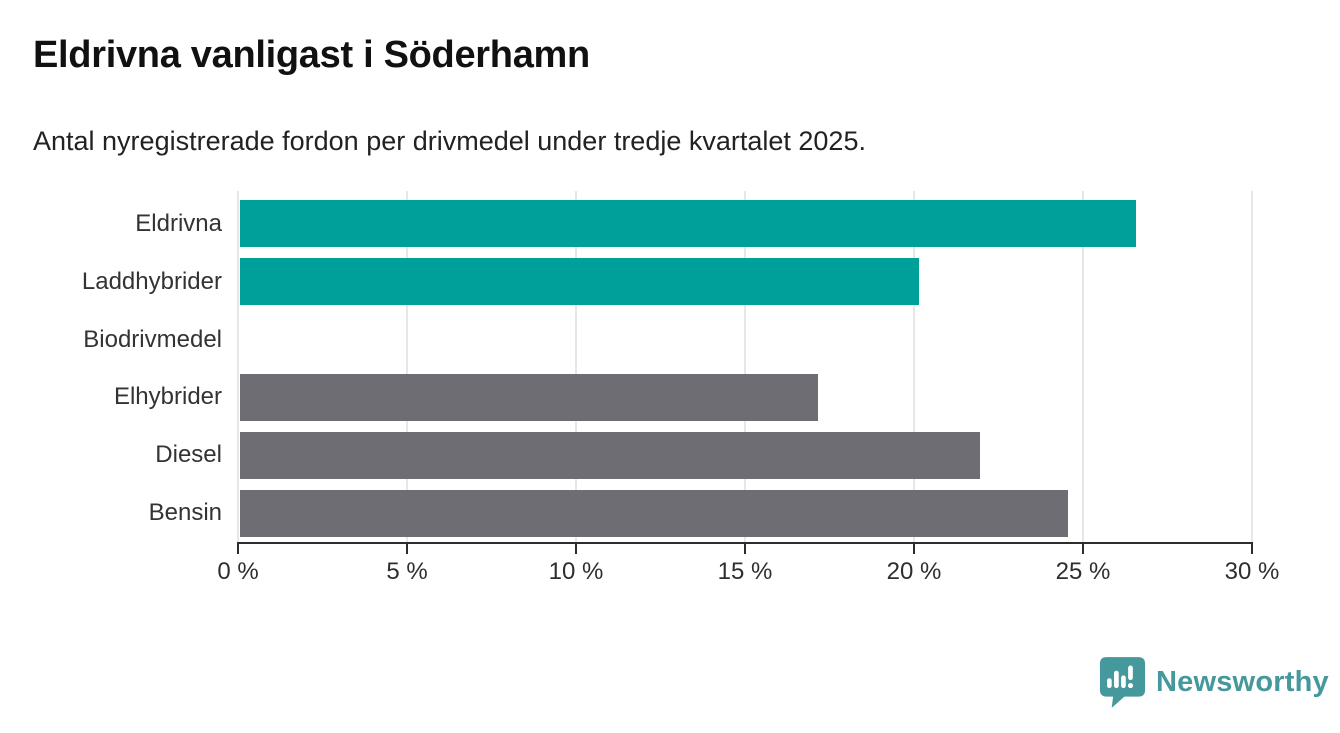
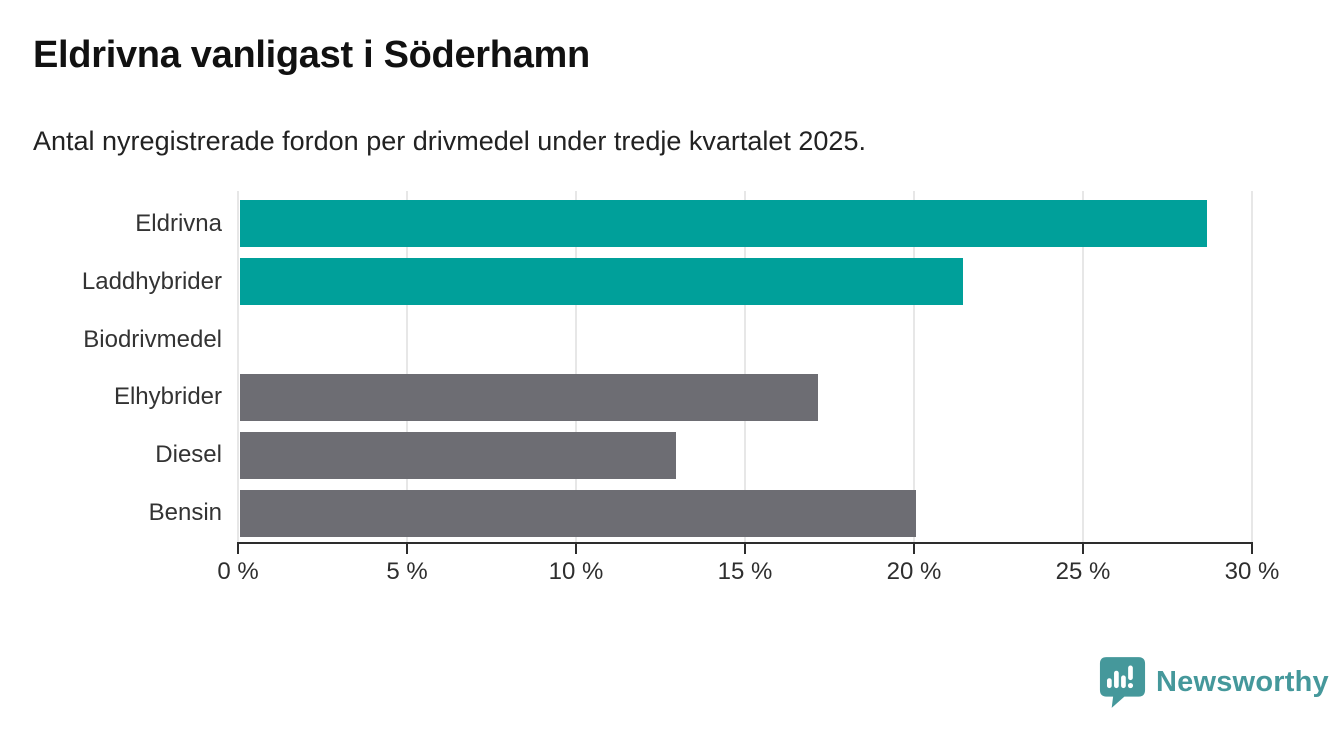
Eldrivna: 26.5% -> 28.6%
Laddhybrider: 20.1% -> 21.4%
Diesel: 21.9% -> 12.9%
Bensin: 24.5% -> 20.0%
